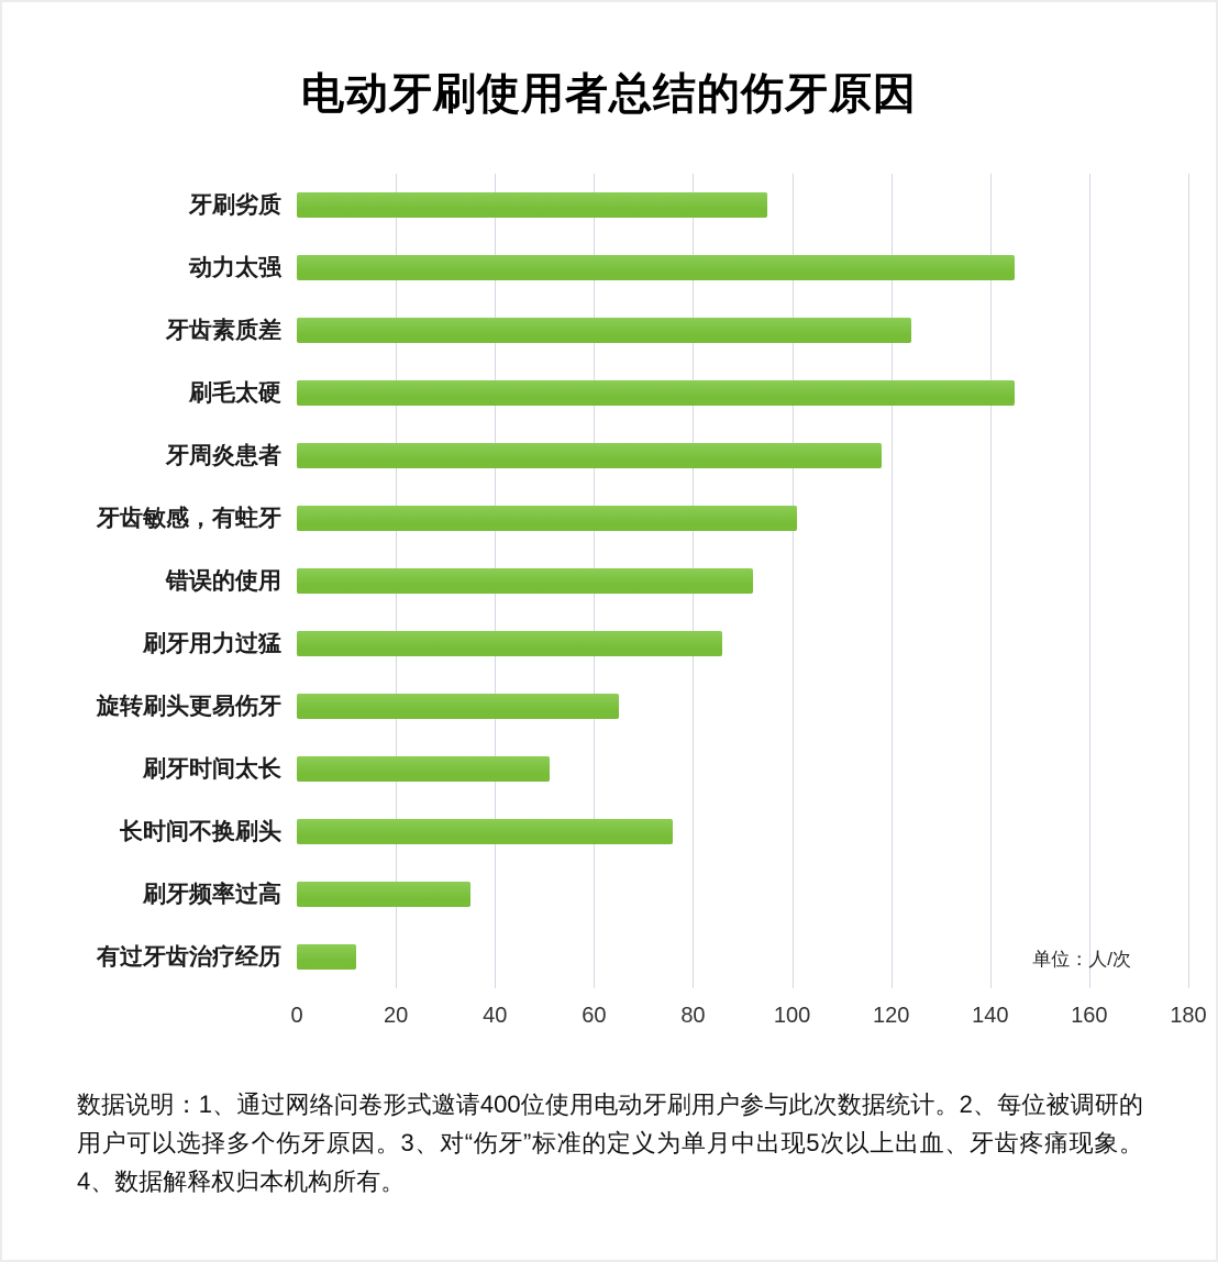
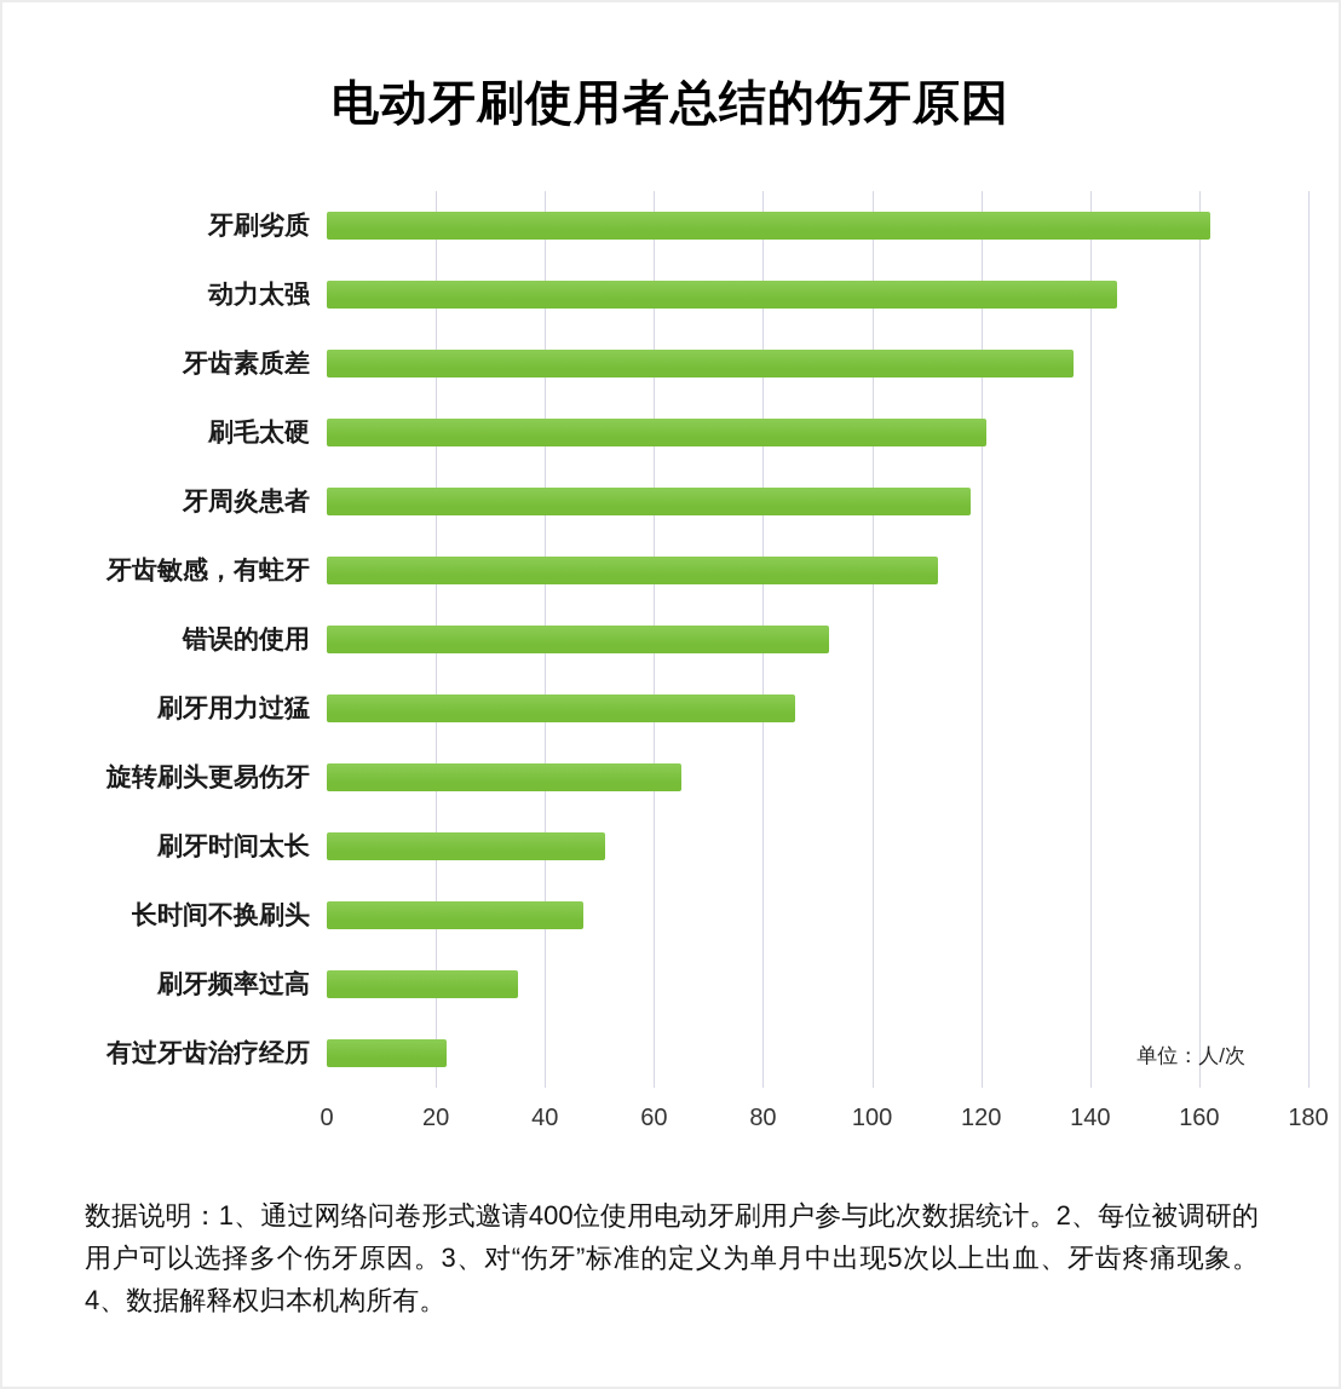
牙刷劣质: 95 -> 162
牙齿素质差: 124 -> 137
刷毛太硬: 145 -> 121
牙齿敏感，有蛀牙: 101 -> 112
长时间不换刷头: 76 -> 47
有过牙齿治疗经历: 12 -> 22
